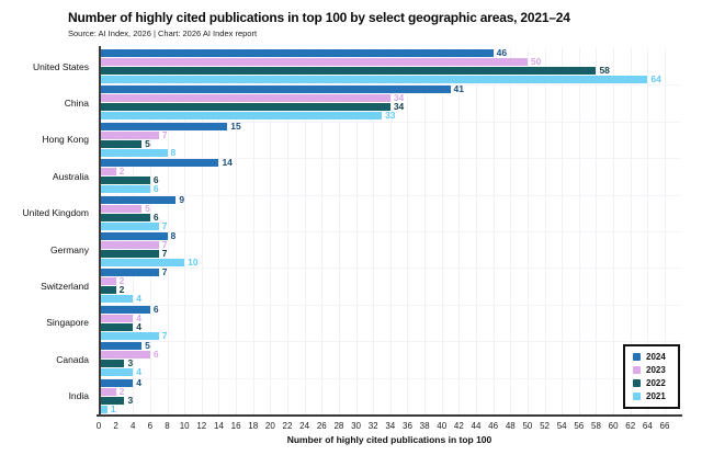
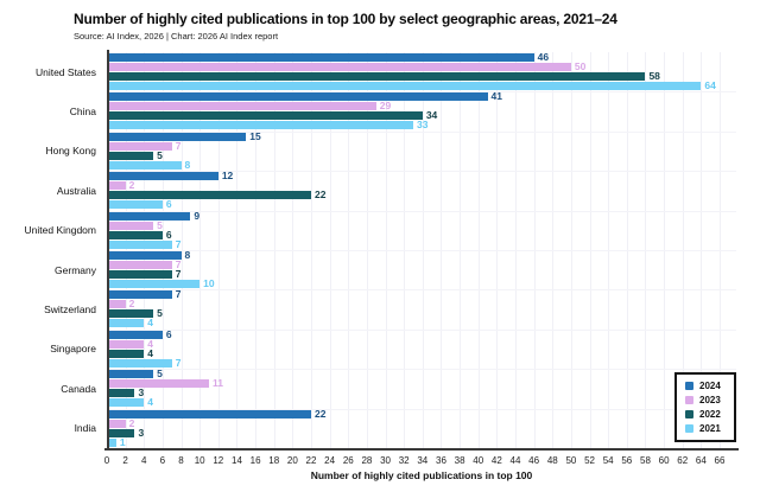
2023/China: 34 -> 29
2024/Australia: 14 -> 12
2022/Australia: 6 -> 22
2022/Switzerland: 2 -> 5
2023/Canada: 6 -> 11
2024/India: 4 -> 22
